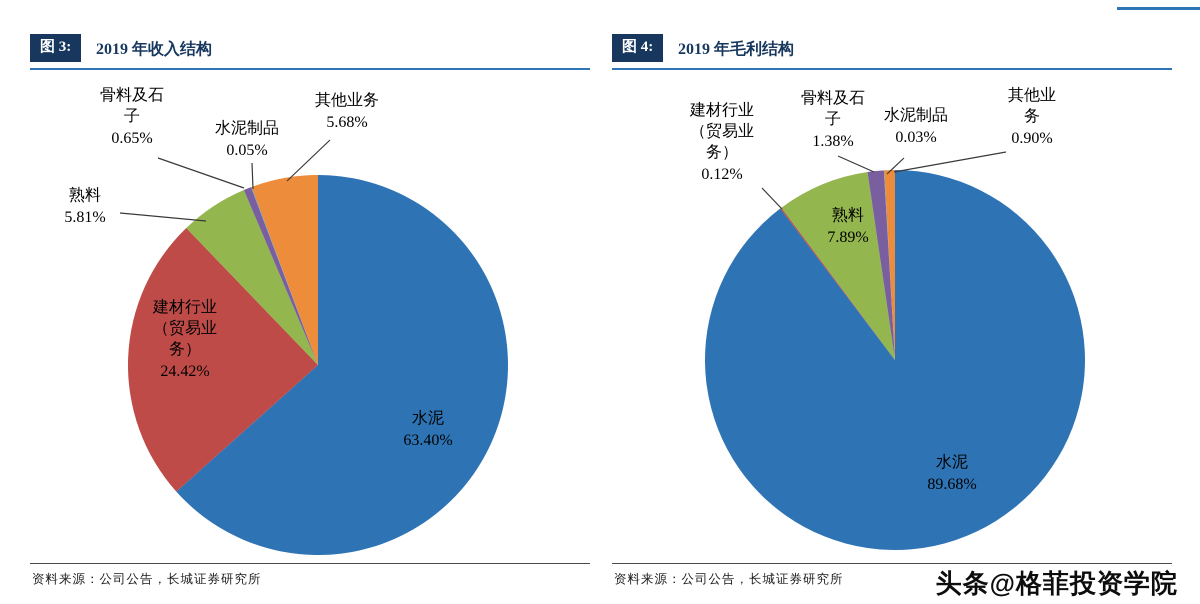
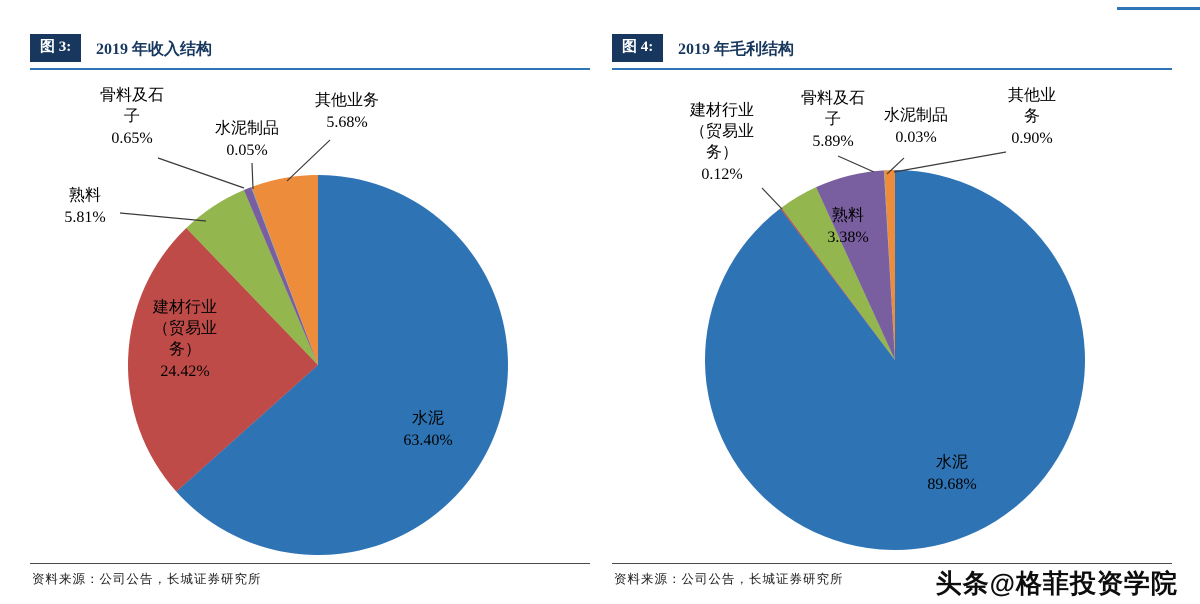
2019 年毛利结构/熟料: 7.89% -> 3.38%
2019 年毛利结构/骨料及石子: 1.38% -> 5.89%
